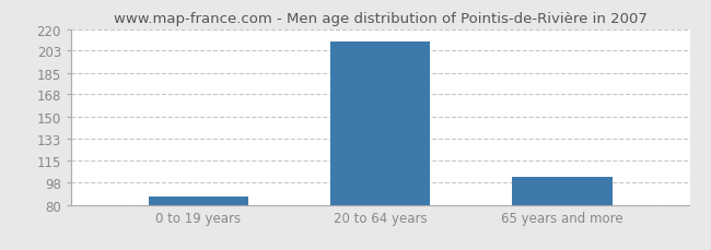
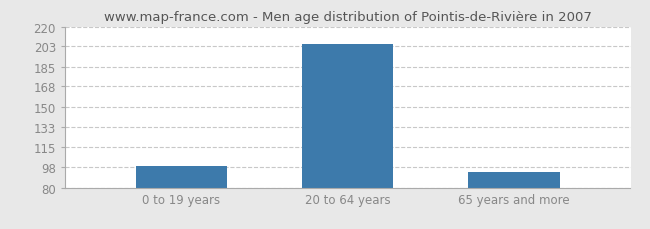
0 to 19 years: 87 -> 99
20 to 64 years: 210 -> 205
65 years and more: 102 -> 94
